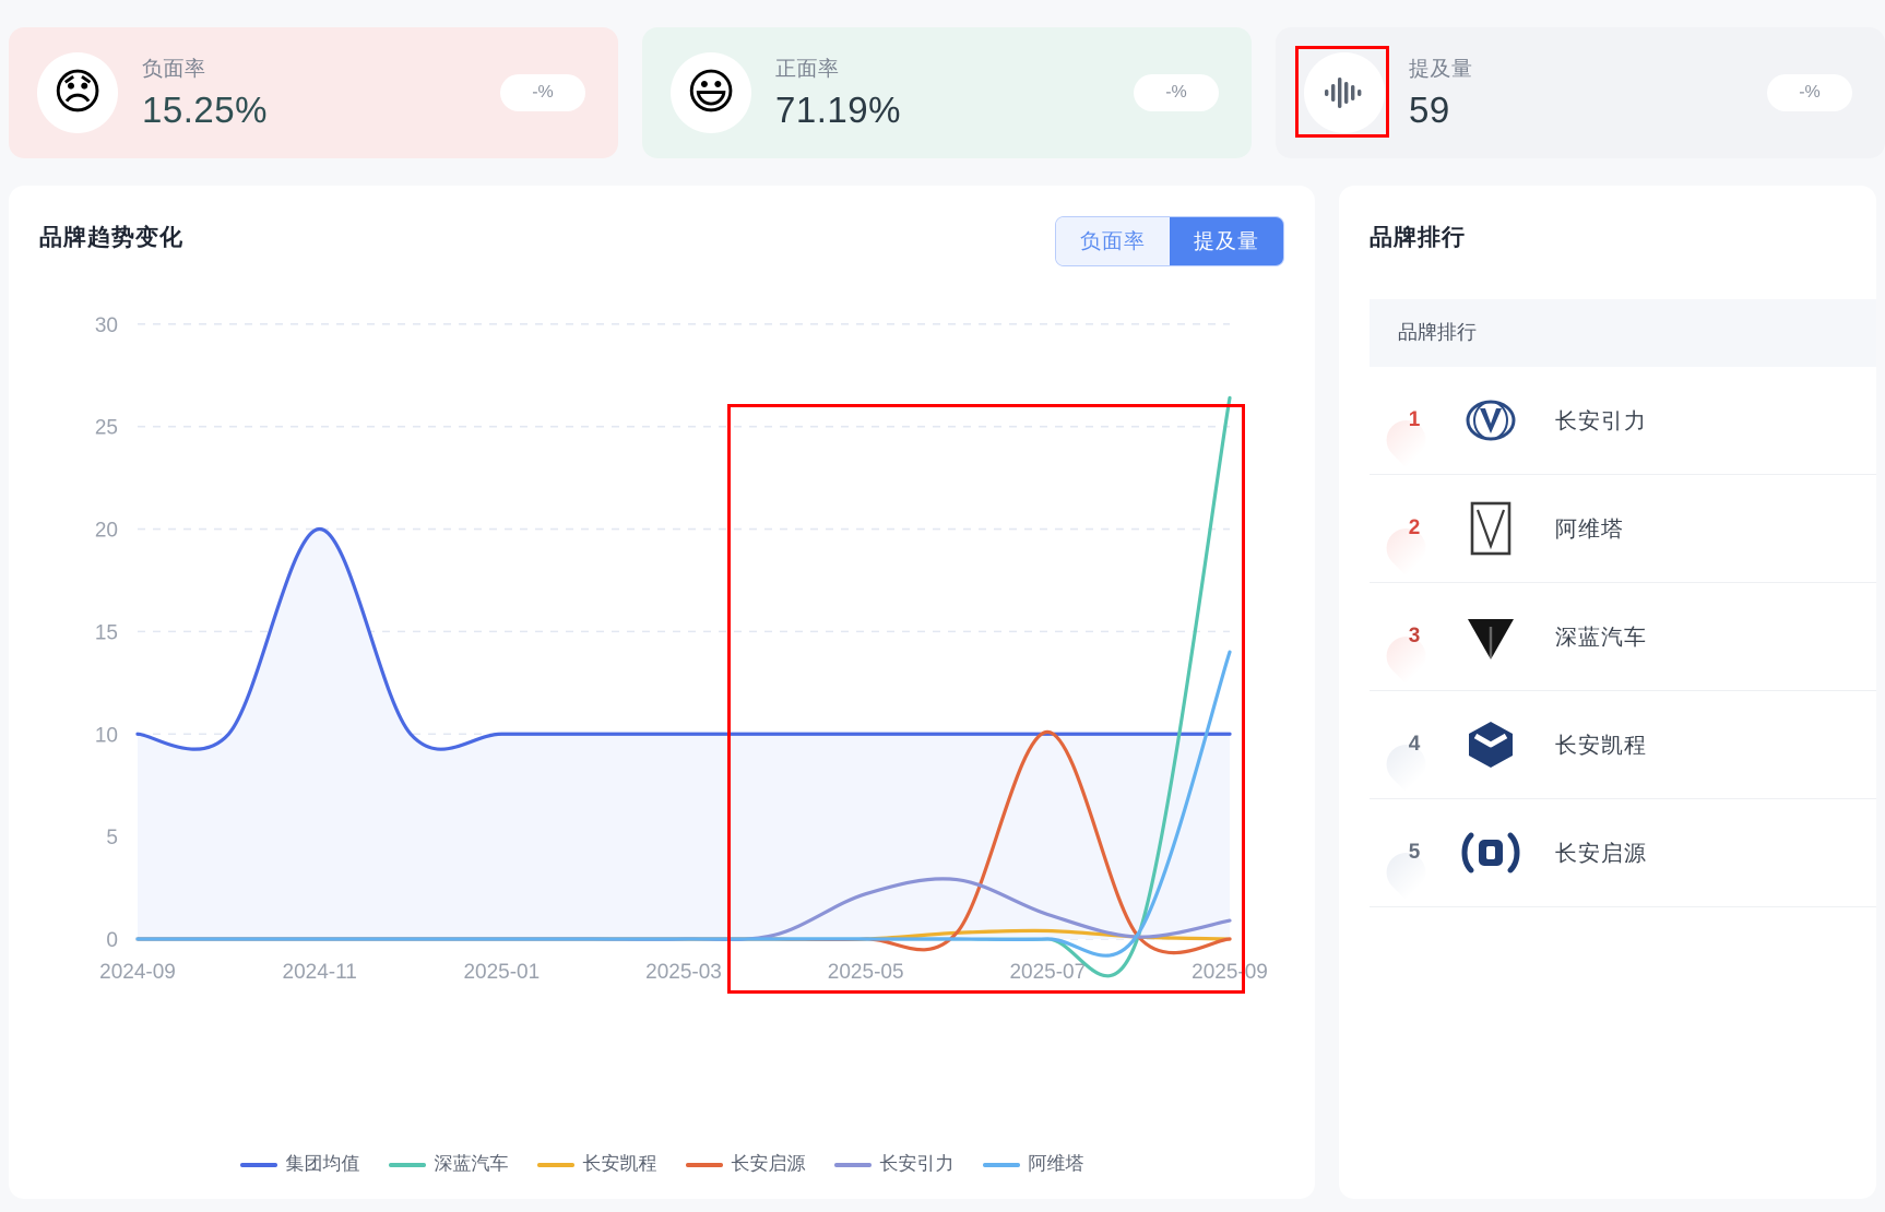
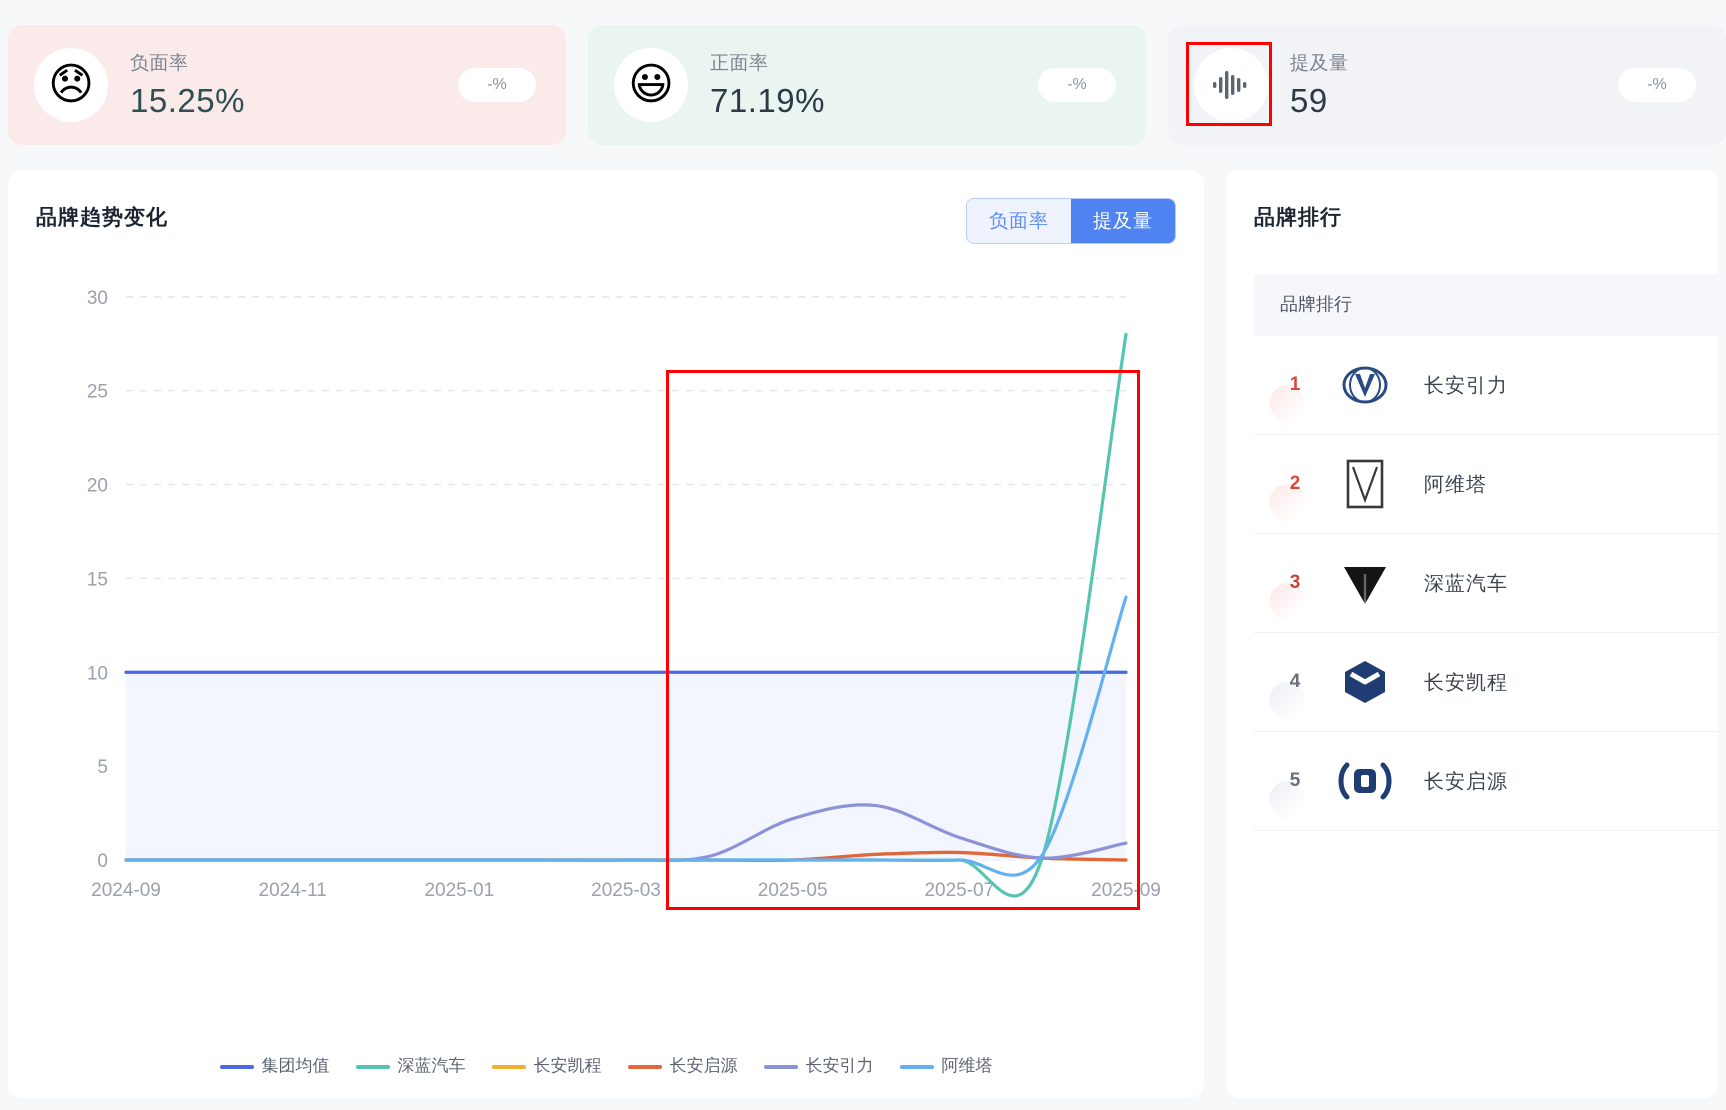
集团均值/2024-11: 20 -> 10
长安启源/2025-07: 10.1 -> 0.4
深蓝汽车/2025-09: 26.4 -> 28.0
